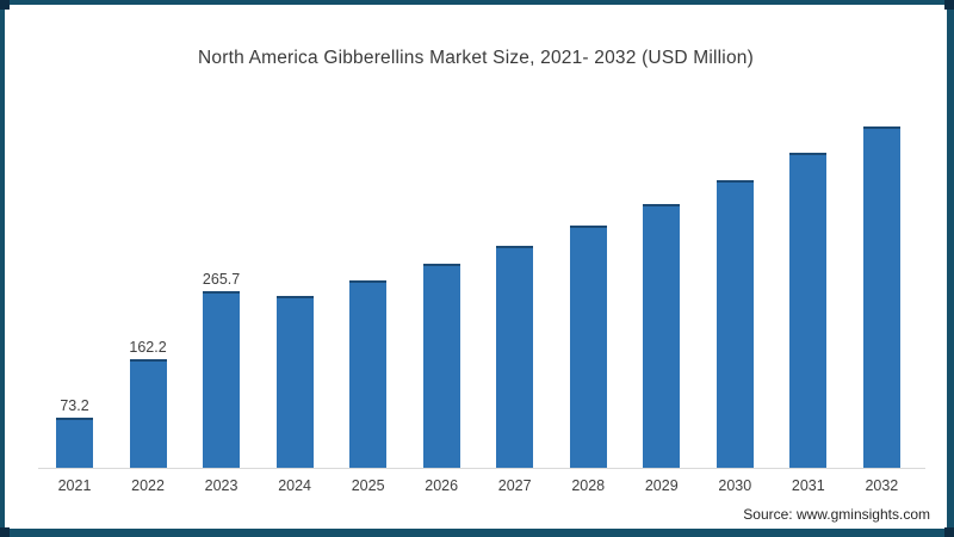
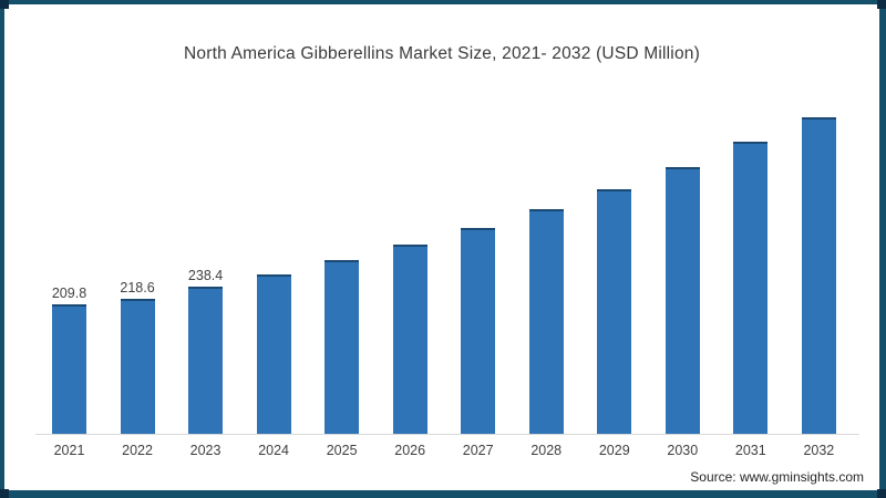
2021: 73.2 -> 209.8
2022: 162.2 -> 218.6
2023: 265.7 -> 238.4
